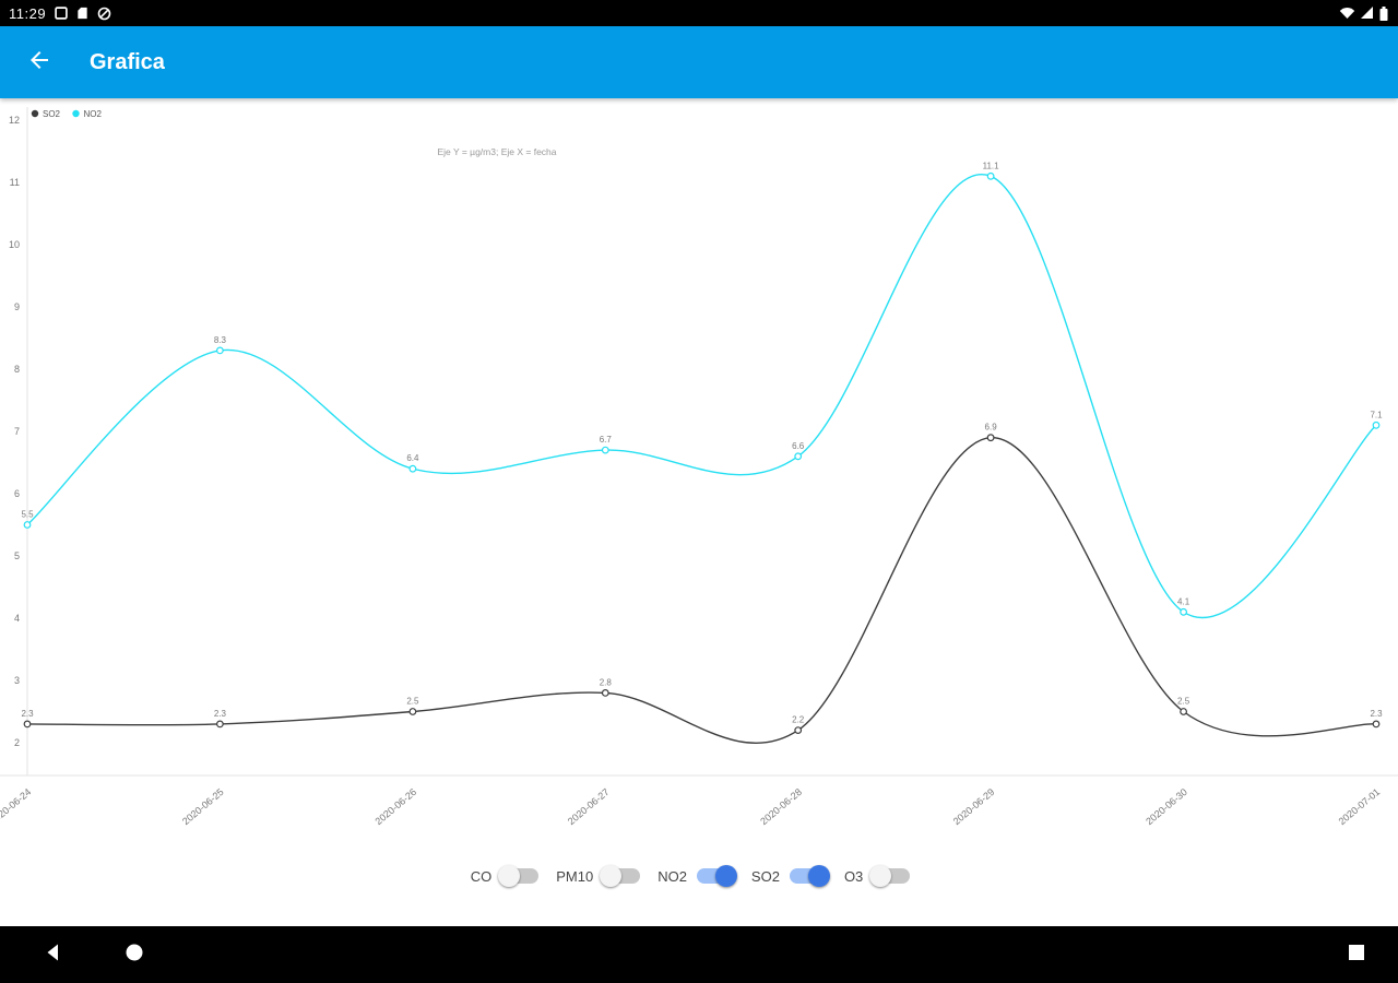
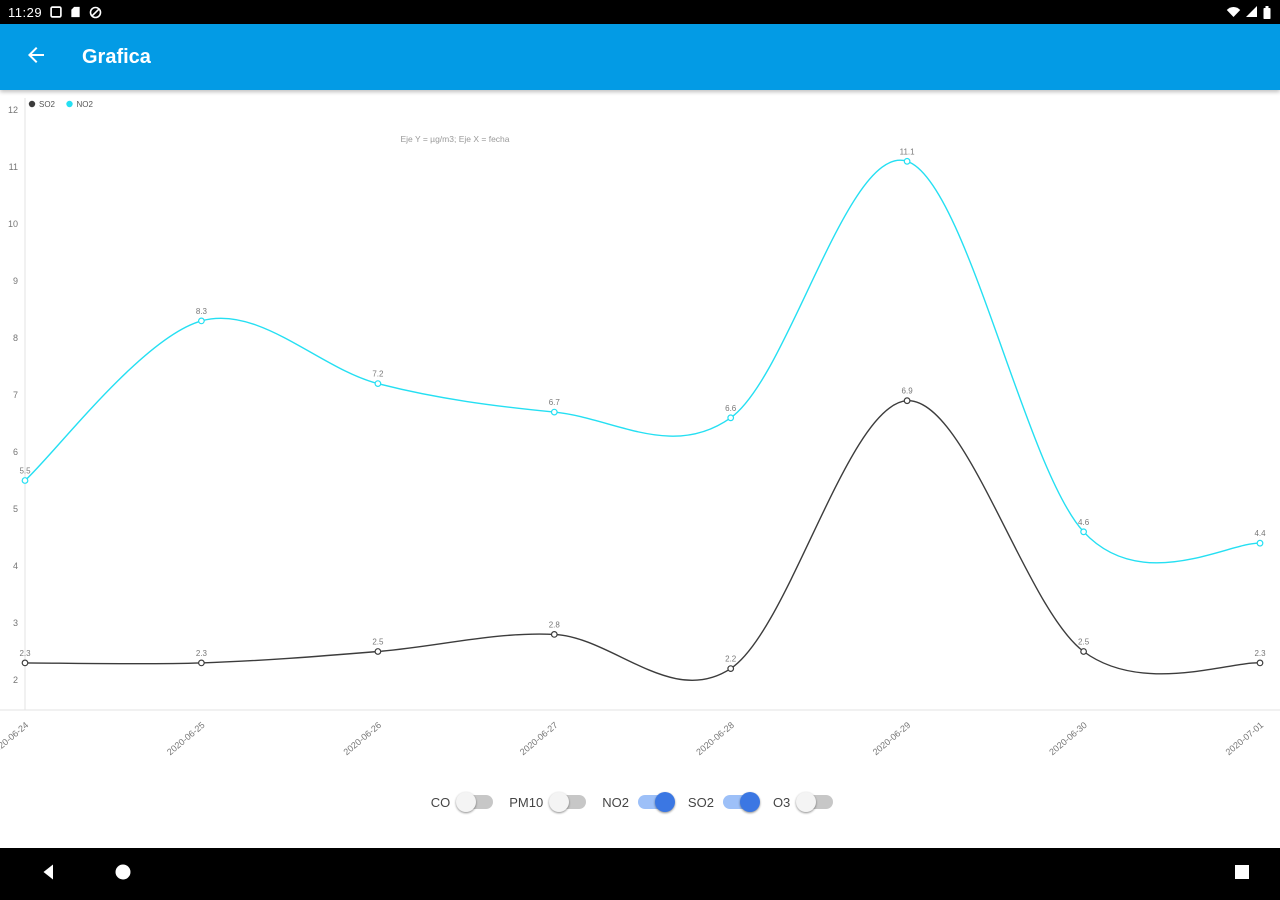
NO2/2020-06-26: 6.4 -> 7.2
NO2/2020-06-30: 4.1 -> 4.6
NO2/2020-07-01: 7.1 -> 4.4
